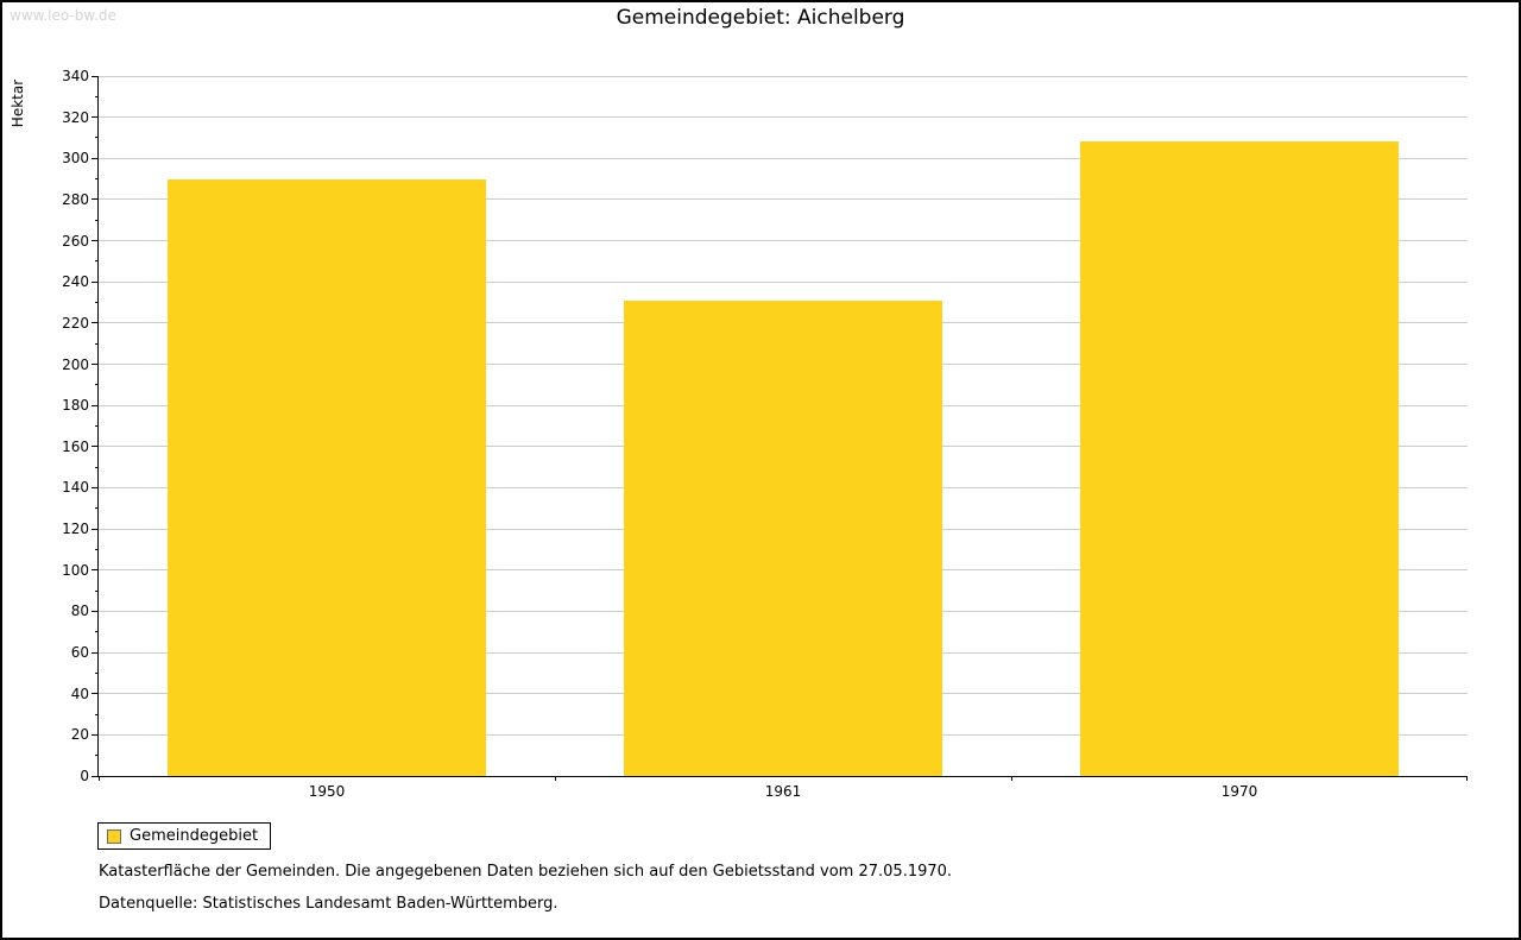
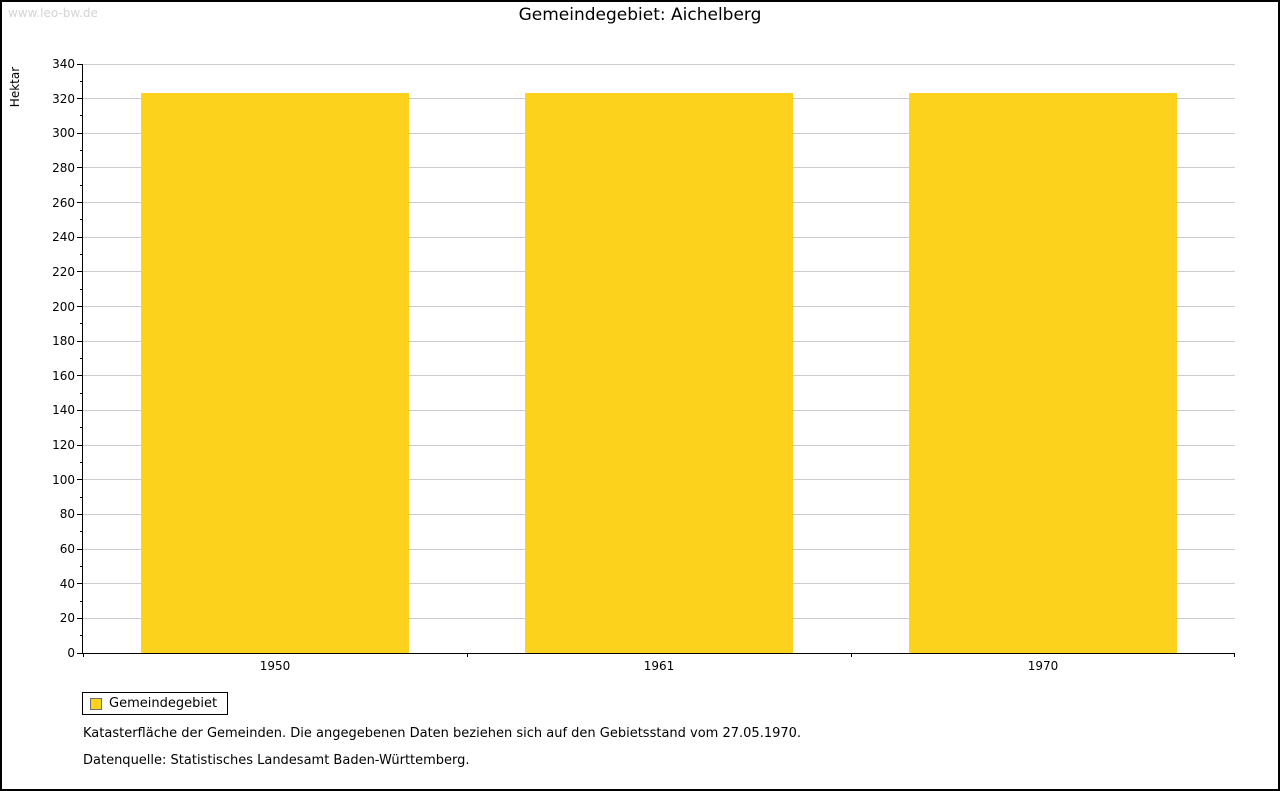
1950: 290 -> 323
1961: 231 -> 323
1970: 308 -> 323
